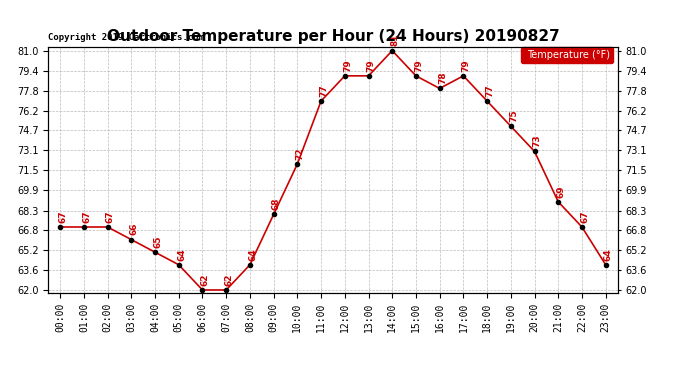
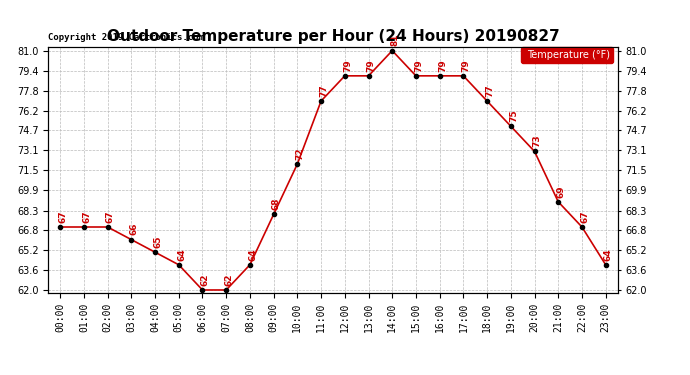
16:00: 78 -> 79
